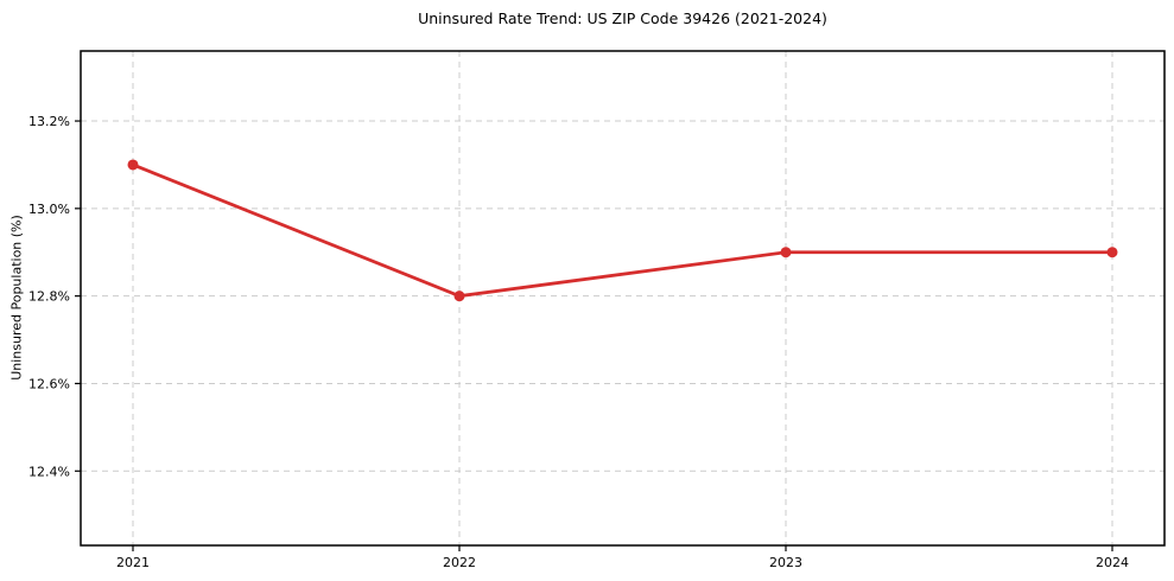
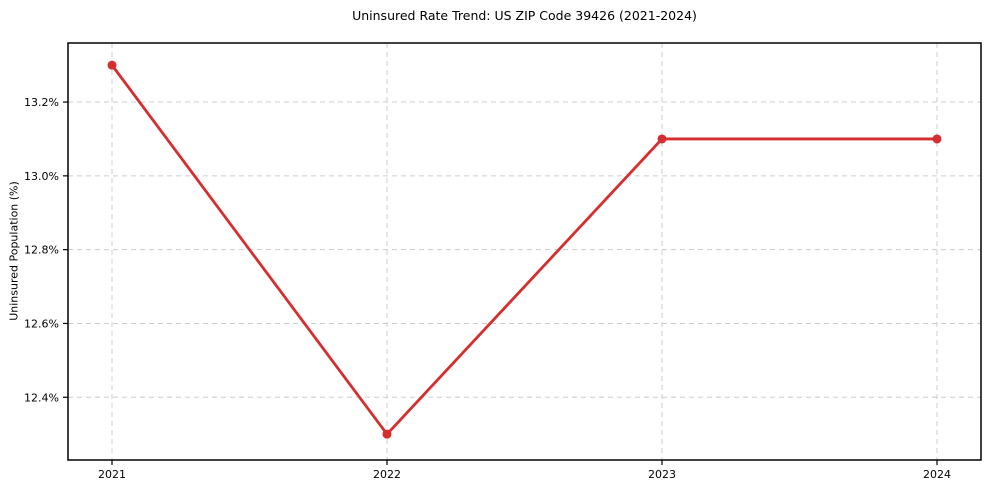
2021: 13.1% -> 13.3%
2022: 12.8% -> 12.3%
2023: 12.9% -> 13.1%
2024: 12.9% -> 13.1%
